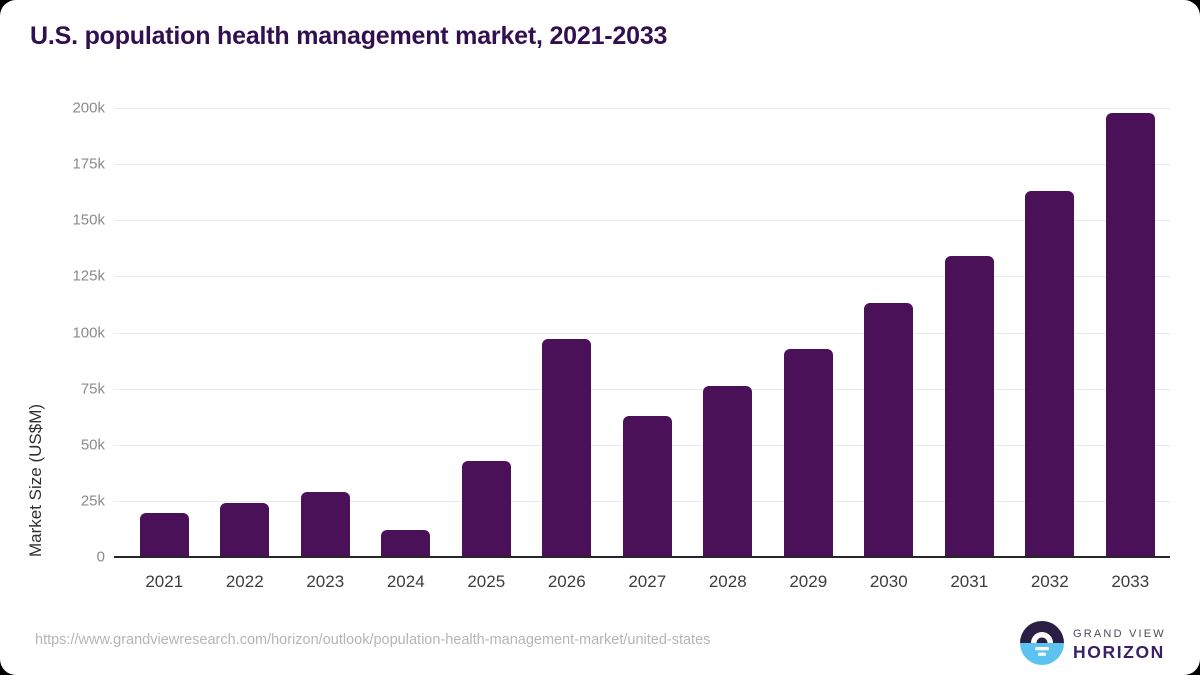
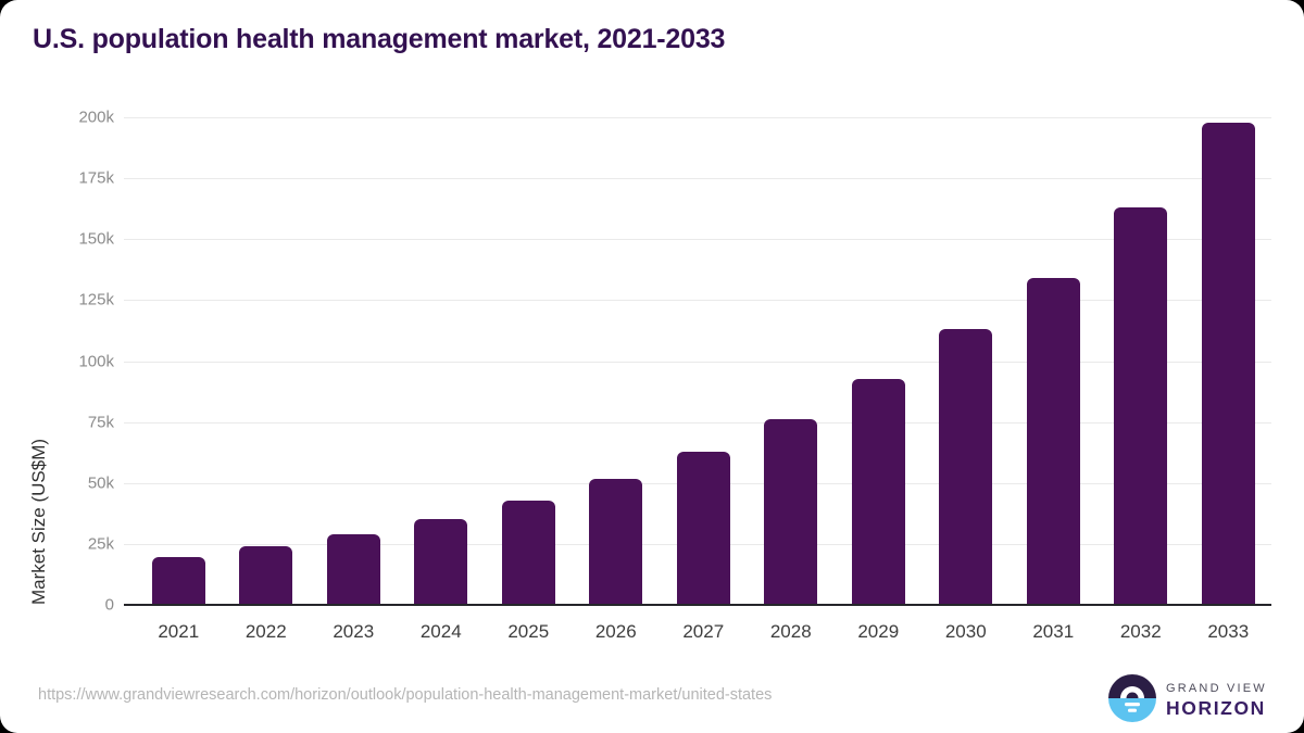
2024: 12k -> 35k
2026: 97k -> 52k
